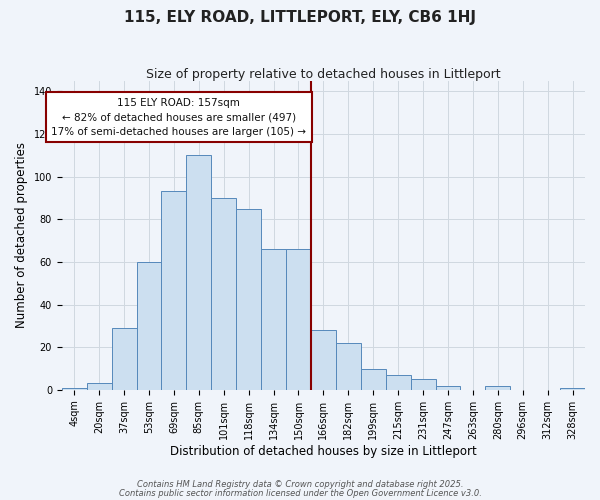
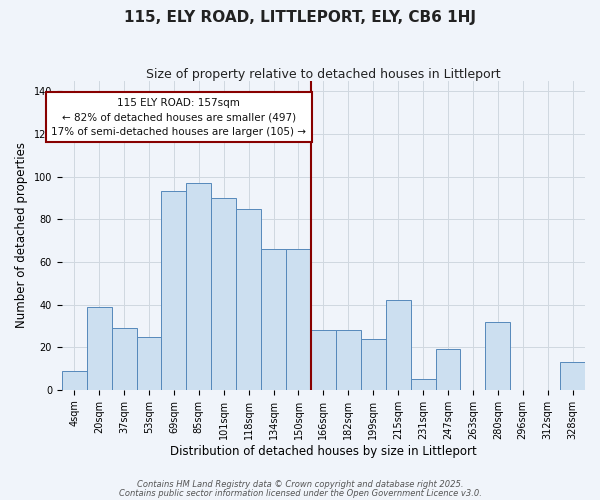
4sqm: 1 -> 9
20sqm: 3 -> 39
53sqm: 60 -> 25
85sqm: 110 -> 97
182sqm: 22 -> 28
199sqm: 10 -> 24
215sqm: 7 -> 42
247sqm: 2 -> 19
280sqm: 2 -> 32
328sqm: 1 -> 13
